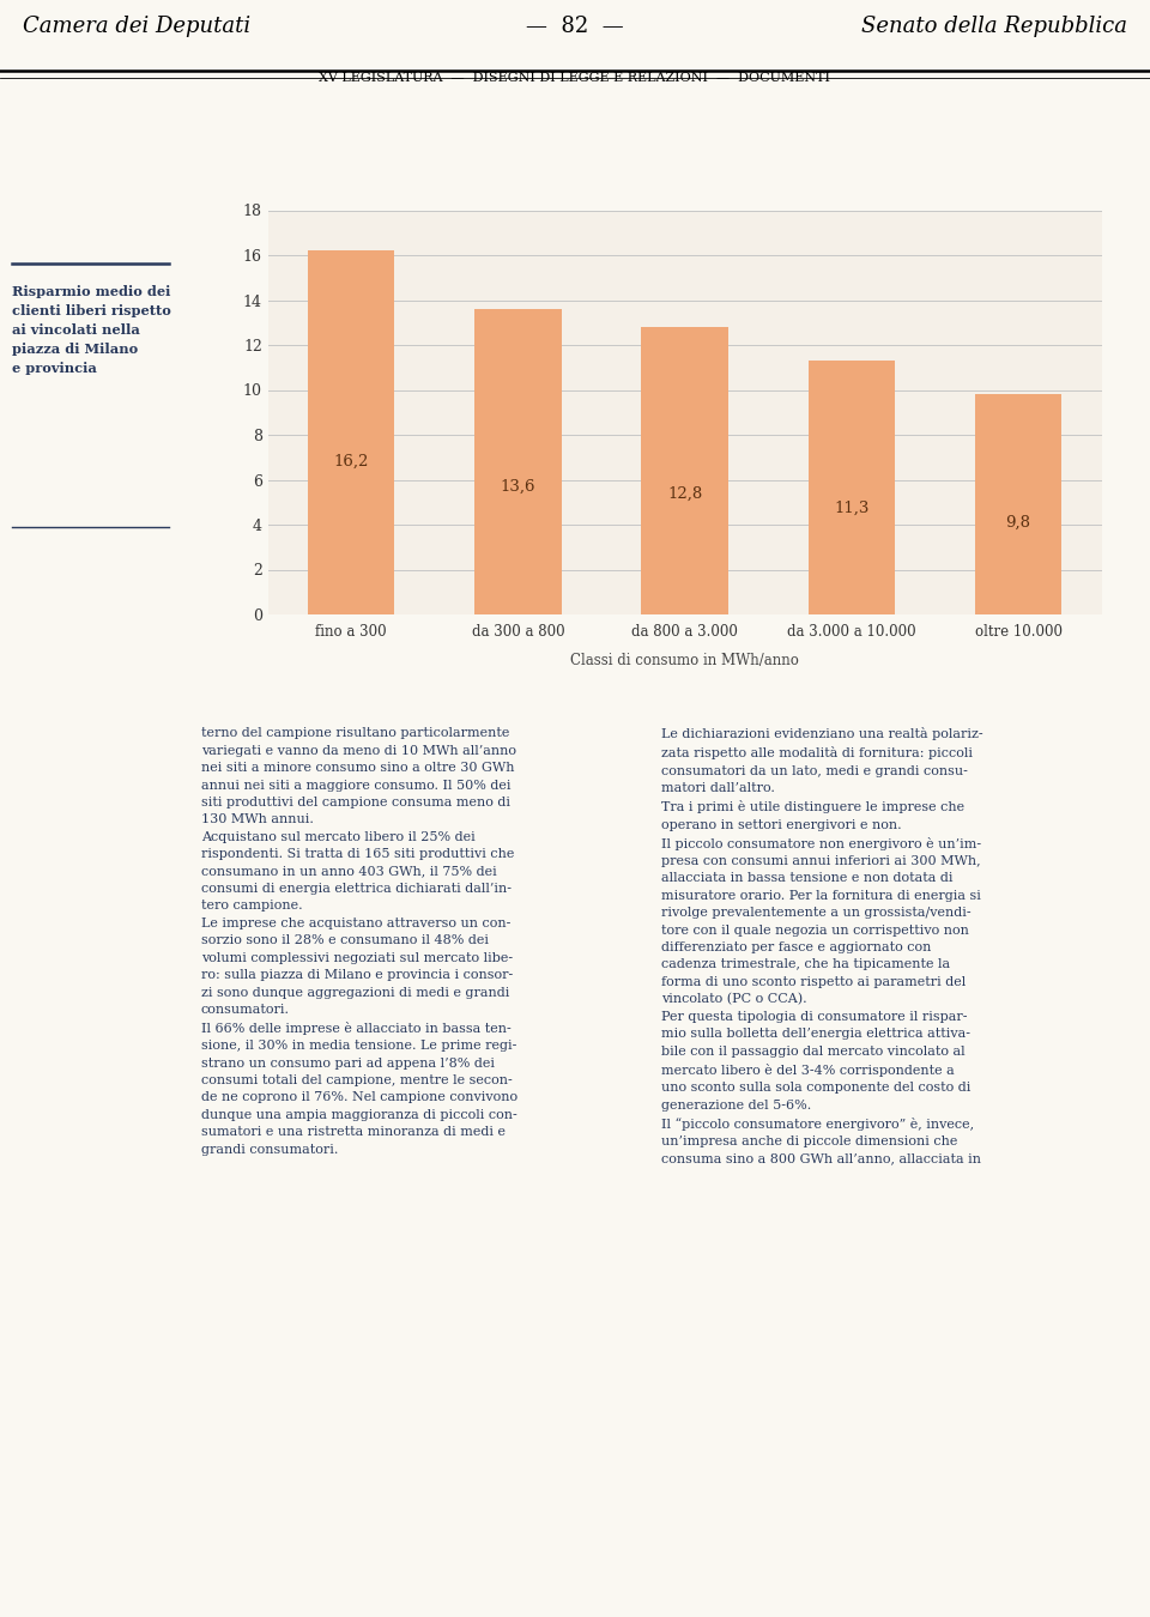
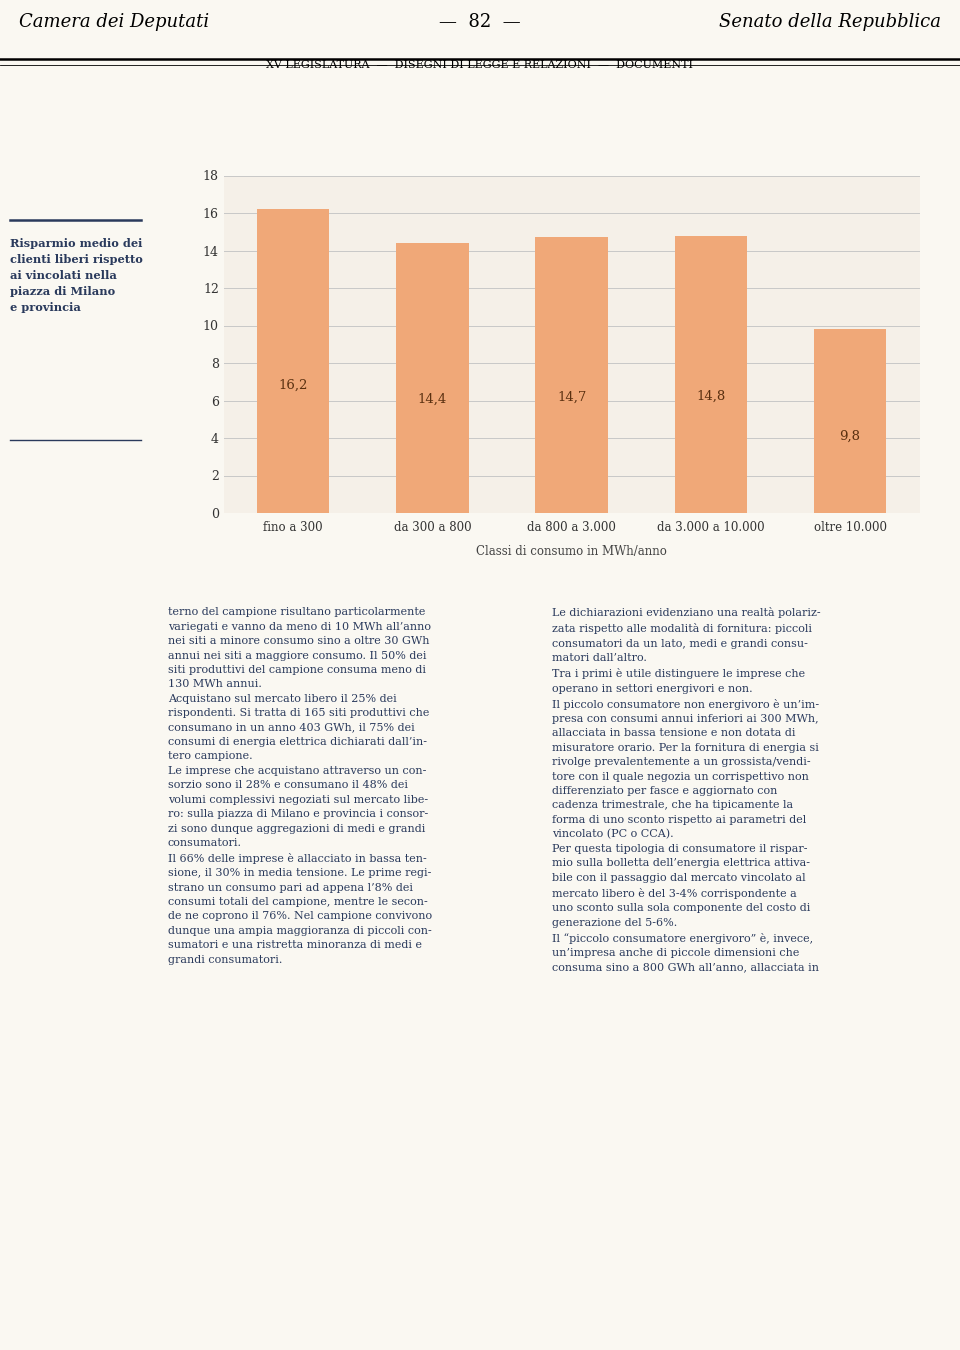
da 300 a 800: 13,6 -> 14,4
da 800 a 3.000: 12,8 -> 14,7
da 3.000 a 10.000: 11,3 -> 14,8
